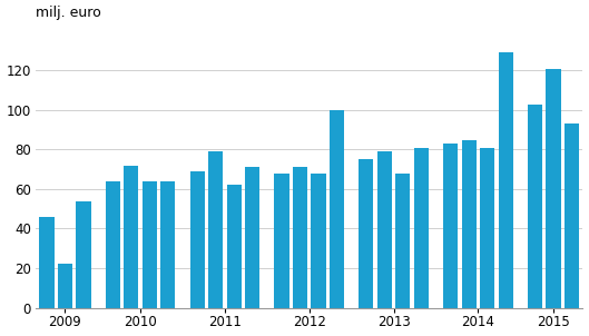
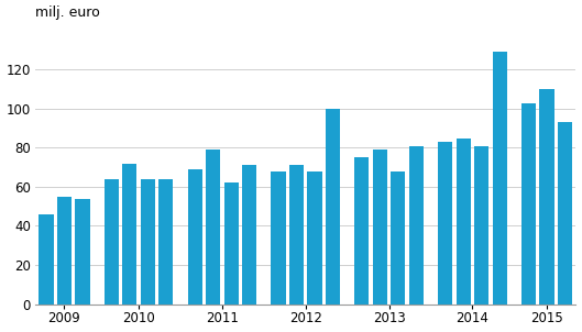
2009: 22 -> 55
2015: 121 -> 110
